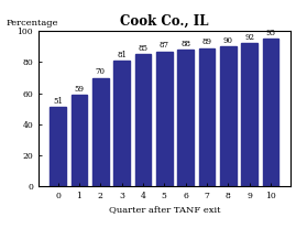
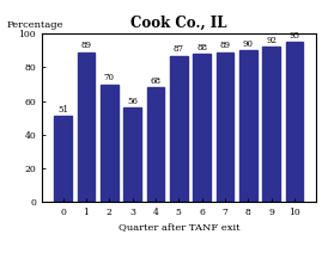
1: 59 -> 89
3: 81 -> 56
4: 85 -> 68
